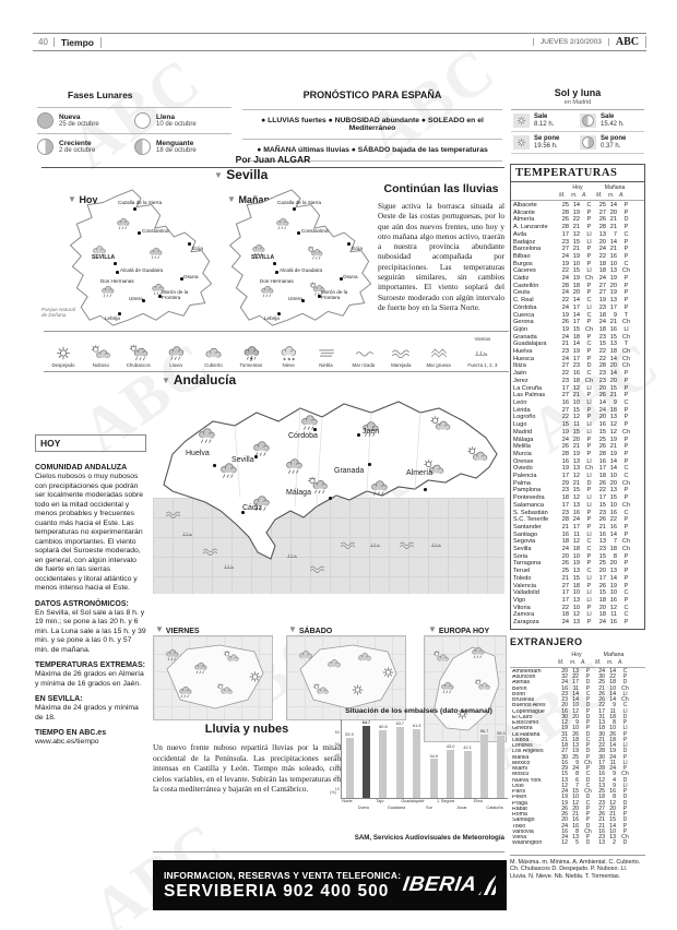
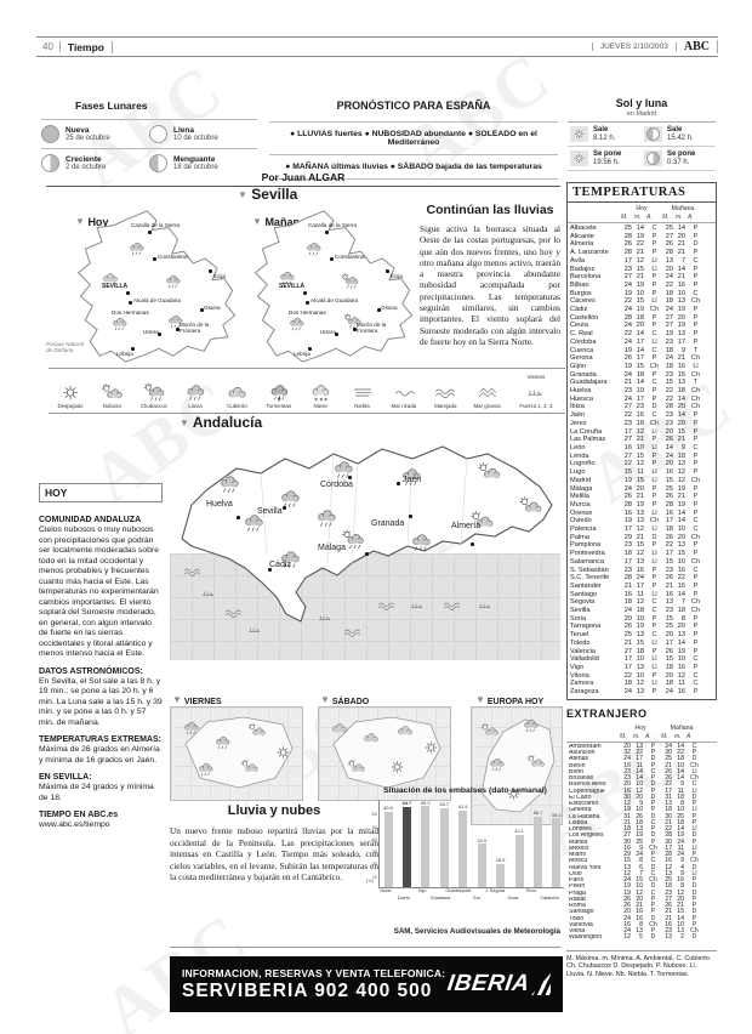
Norte: 53.9 -> 60.6
Tajo: 60.8 -> 65.0
J. Segura: 43.0 -> 18.9
